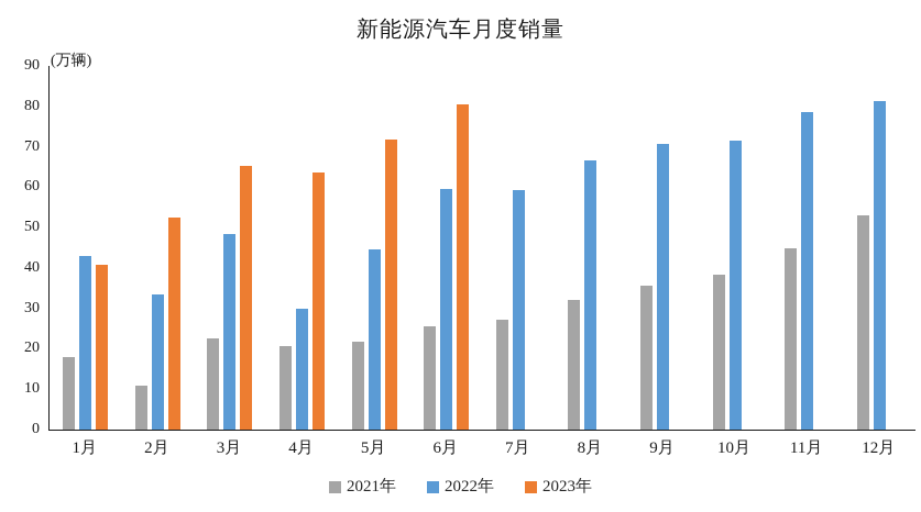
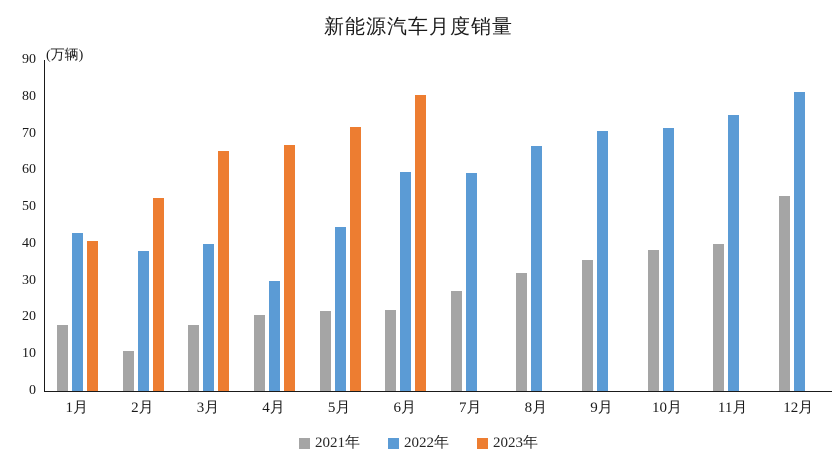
2022年/2月: 33 -> 38
2021年/3月: 23 -> 18
2022年/3月: 48 -> 40
2023年/4月: 64 -> 67
2021年/6月: 26 -> 22
2021年/11月: 45 -> 40
2022年/11月: 79 -> 75
